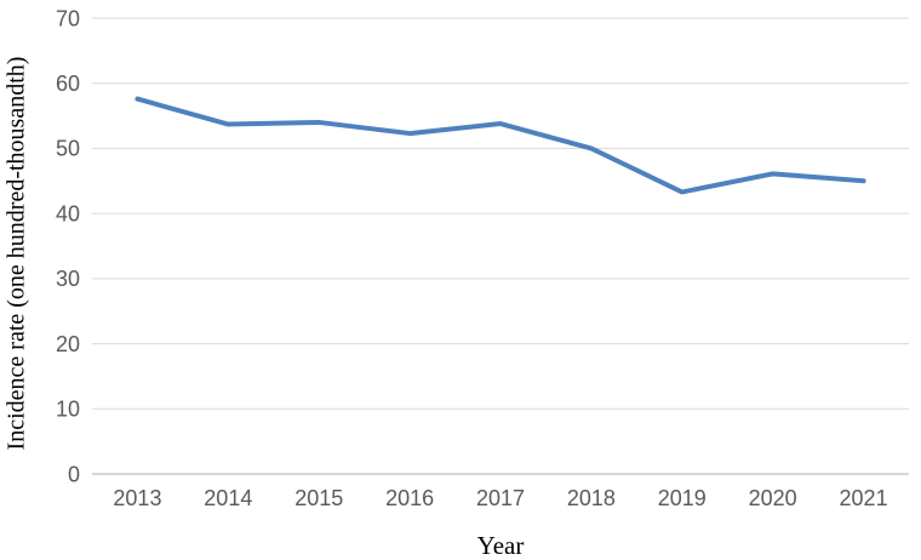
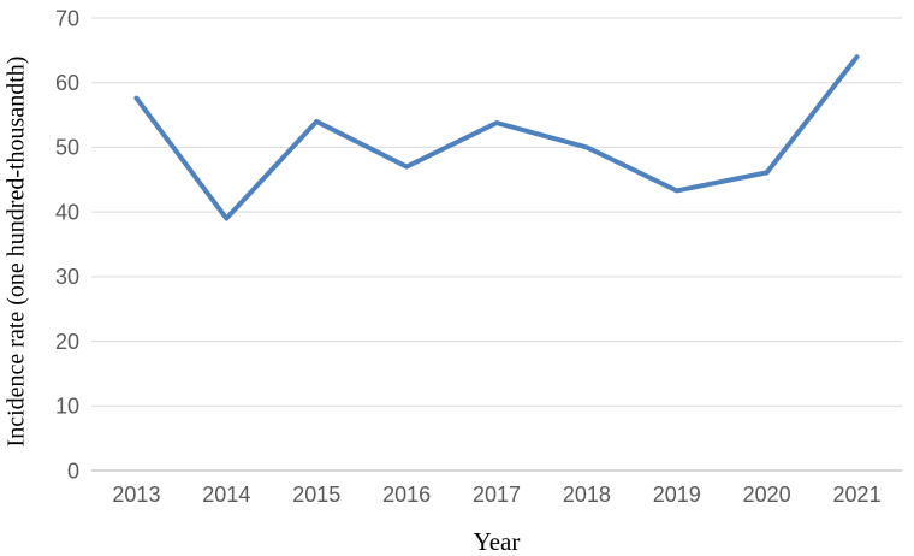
2014: 54 -> 39
2016: 52 -> 47
2021: 45 -> 64
